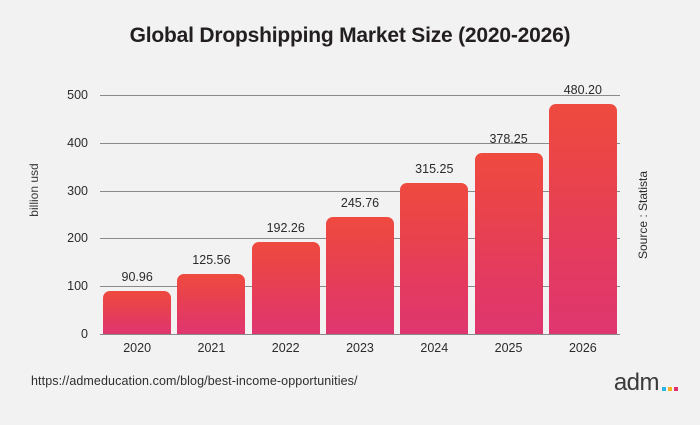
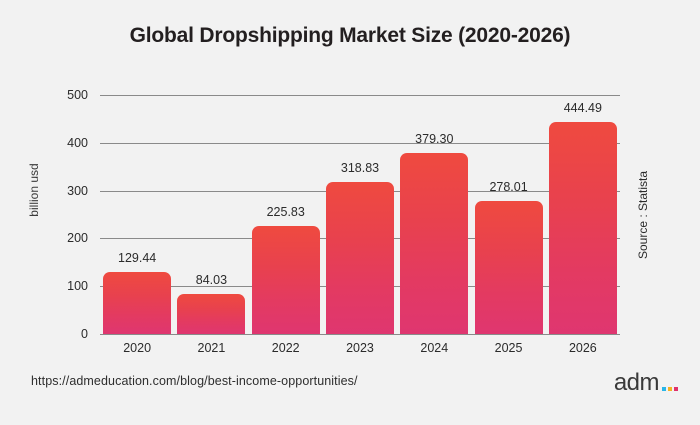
2020: 90.96 -> 129.44
2021: 125.56 -> 84.03
2022: 192.26 -> 225.83
2023: 245.76 -> 318.83
2024: 315.25 -> 379.30
2025: 378.25 -> 278.01
2026: 480.20 -> 444.49
